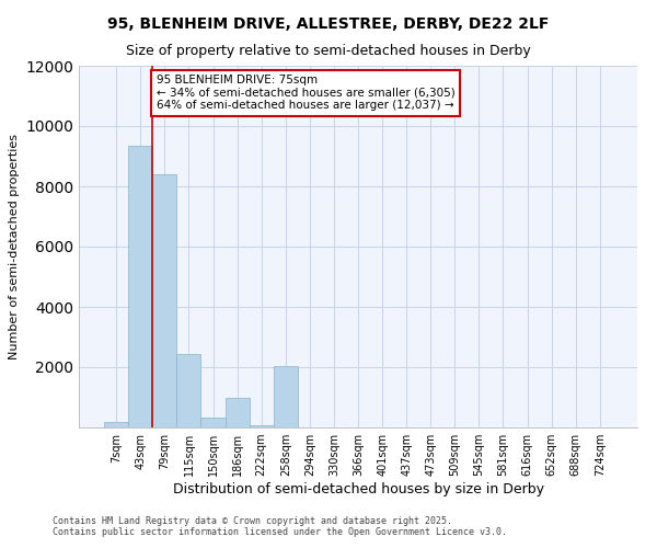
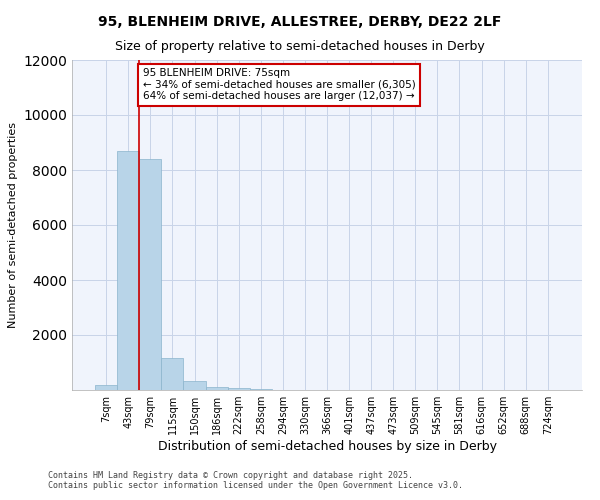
43sqm: 9350 -> 8700
115sqm: 2450 -> 1150
186sqm: 1000 -> 110
258sqm: 2050 -> 30
